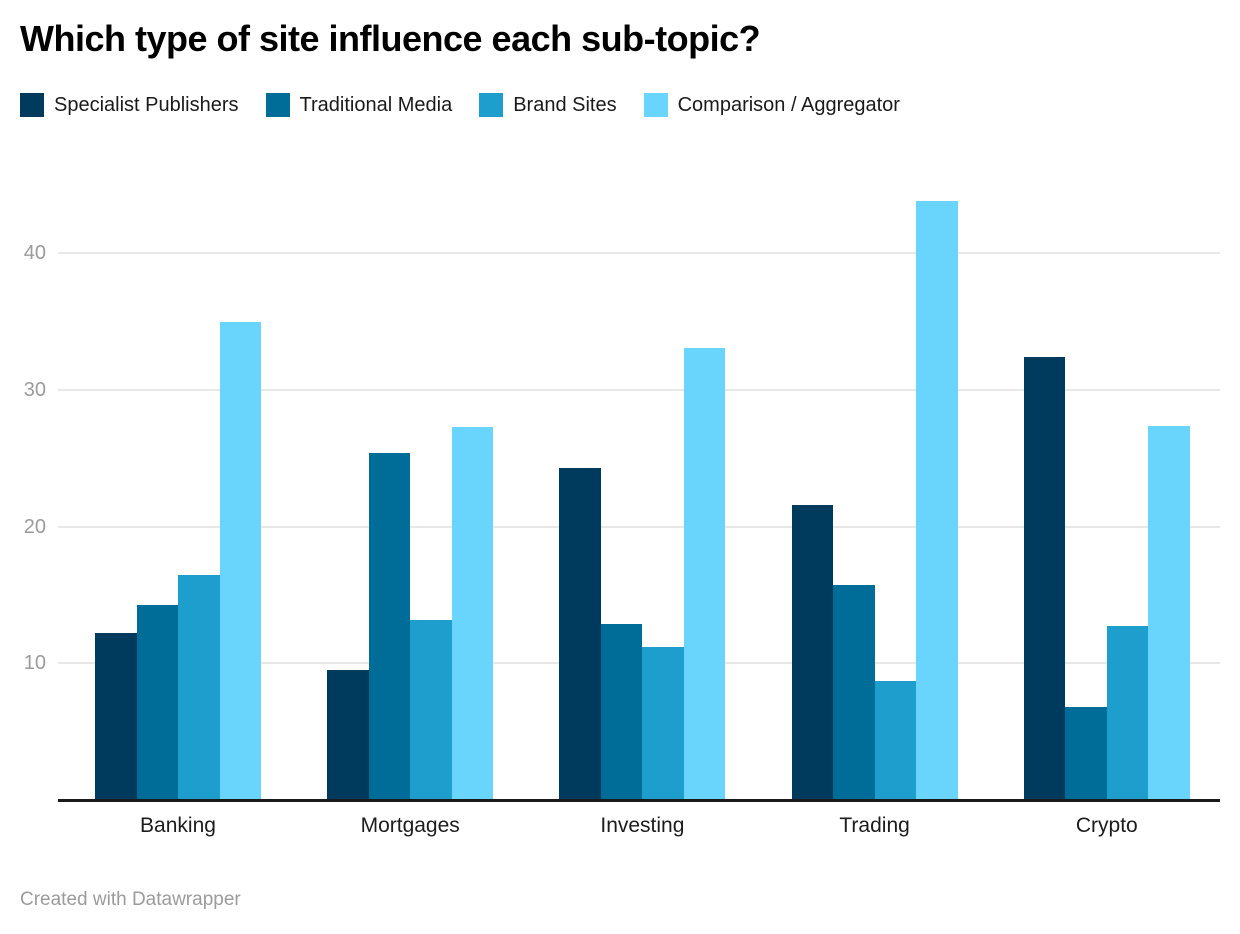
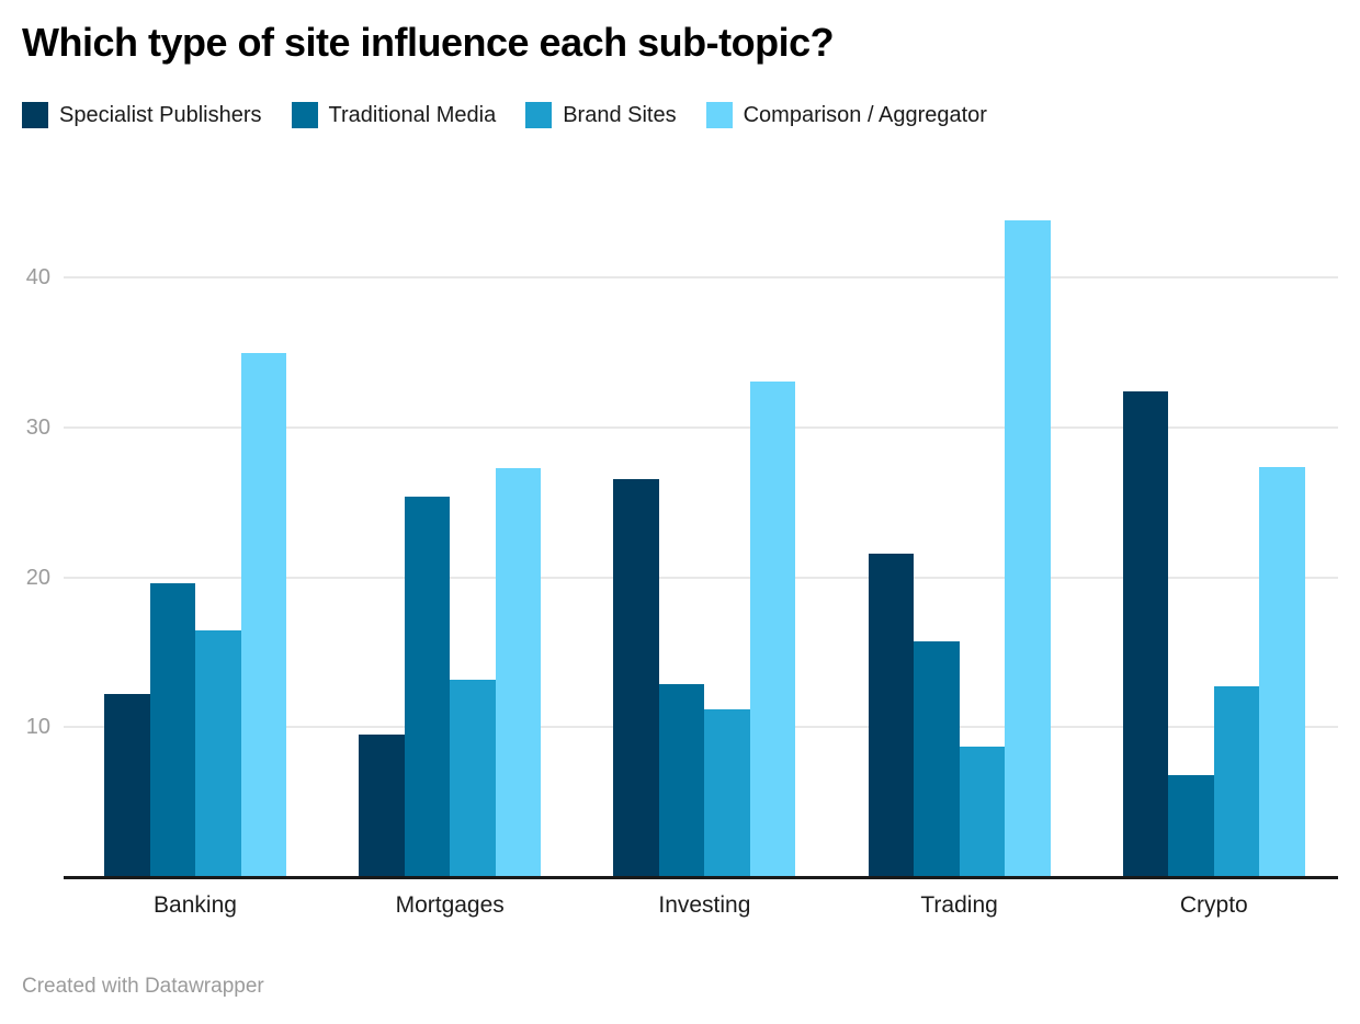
Traditional Media/Banking: 14.3 -> 19.6
Specialist Publishers/Investing: 24.3 -> 26.6
